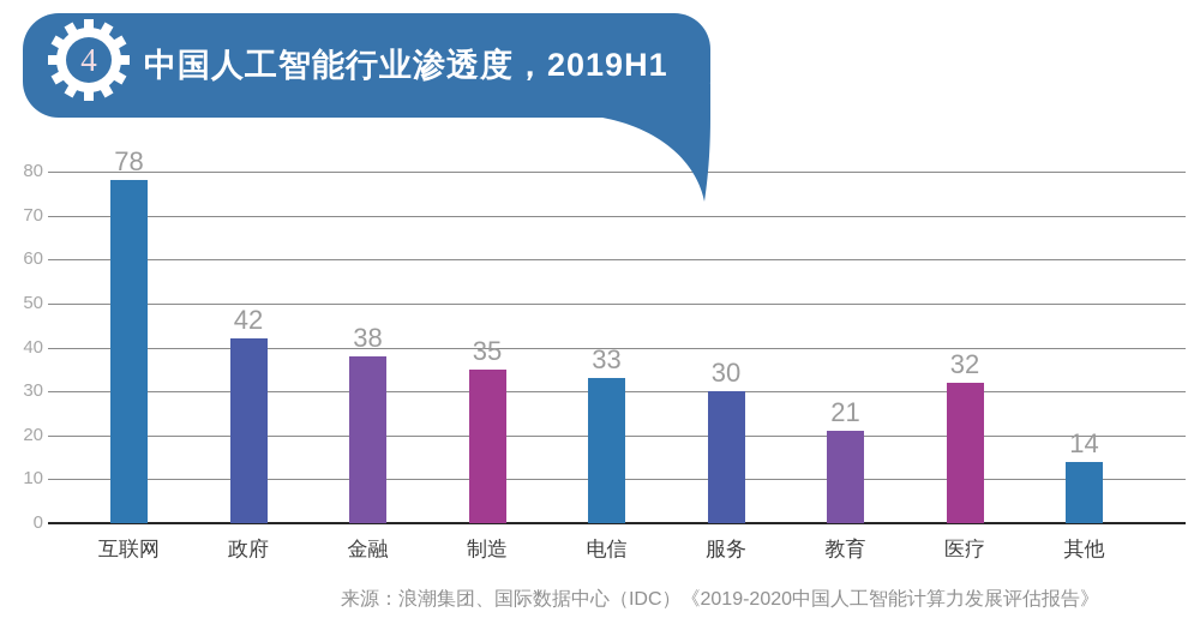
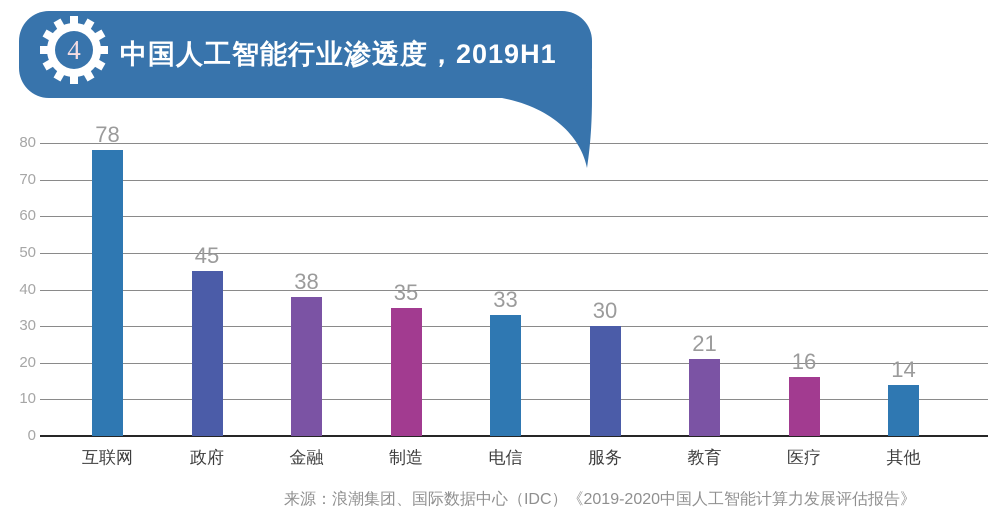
政府: 42 -> 45
医疗: 32 -> 16
